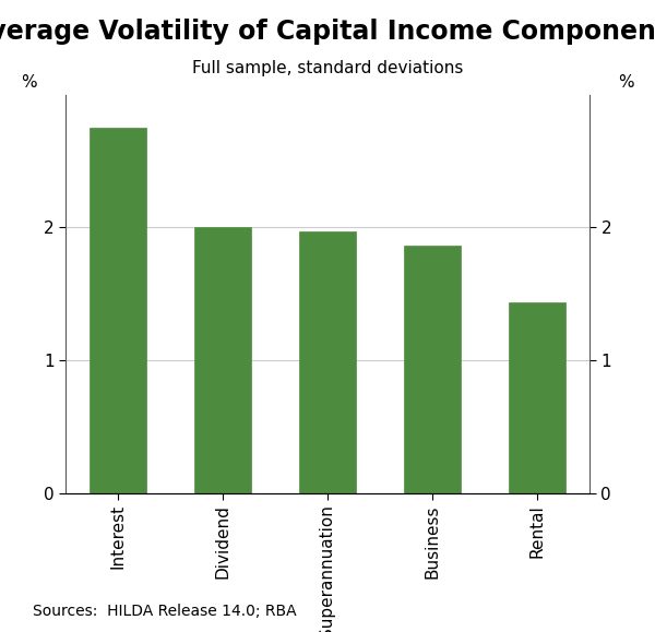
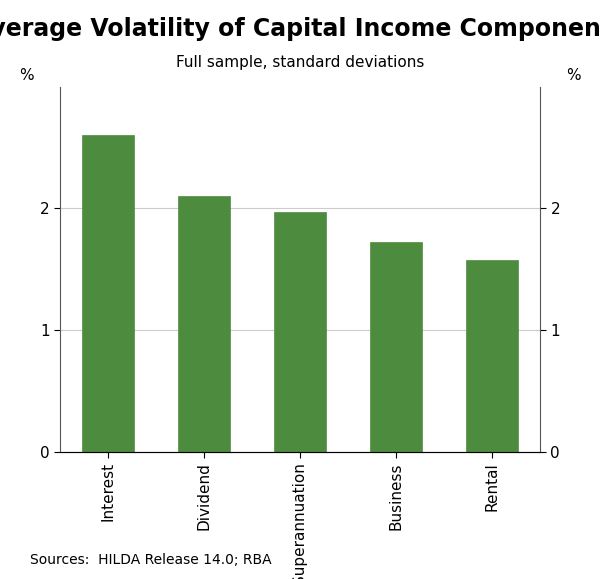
Interest: 2.75 -> 2.60
Dividend: 2.00 -> 2.10
Business: 1.86 -> 1.72
Rental: 1.44 -> 1.58
